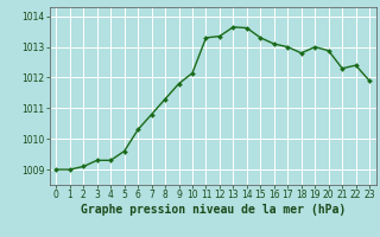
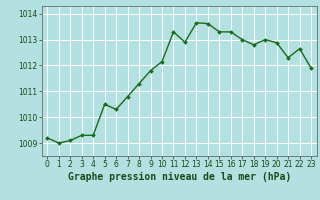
0: 1009.00 -> 1009.20
5: 1009.60 -> 1010.50
12: 1013.35 -> 1012.90
16: 1013.10 -> 1013.30
22: 1012.40 -> 1012.65
